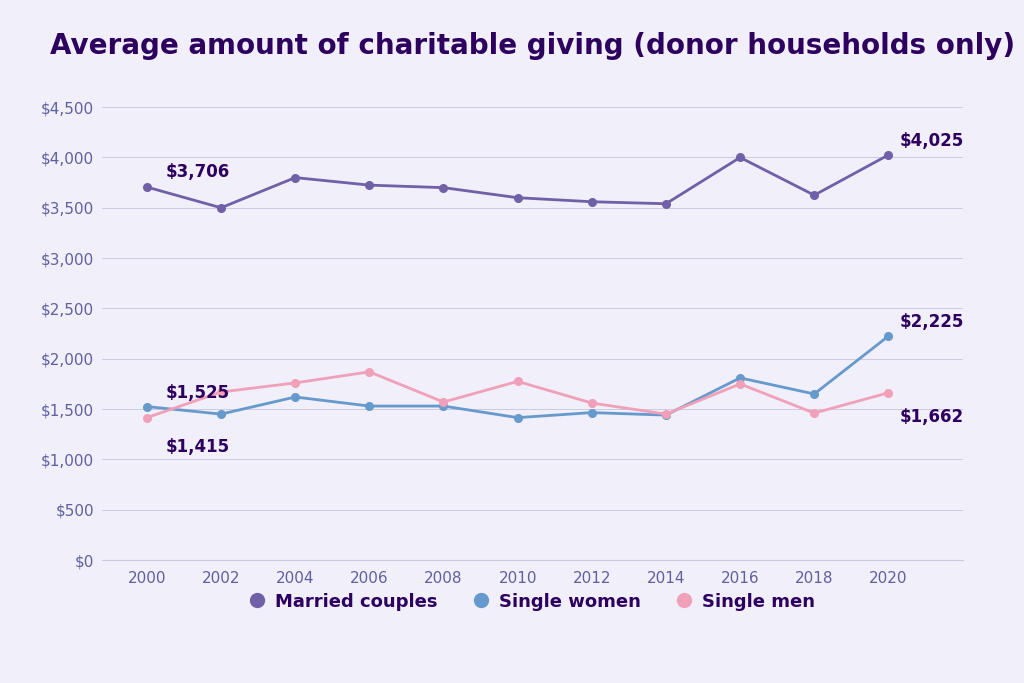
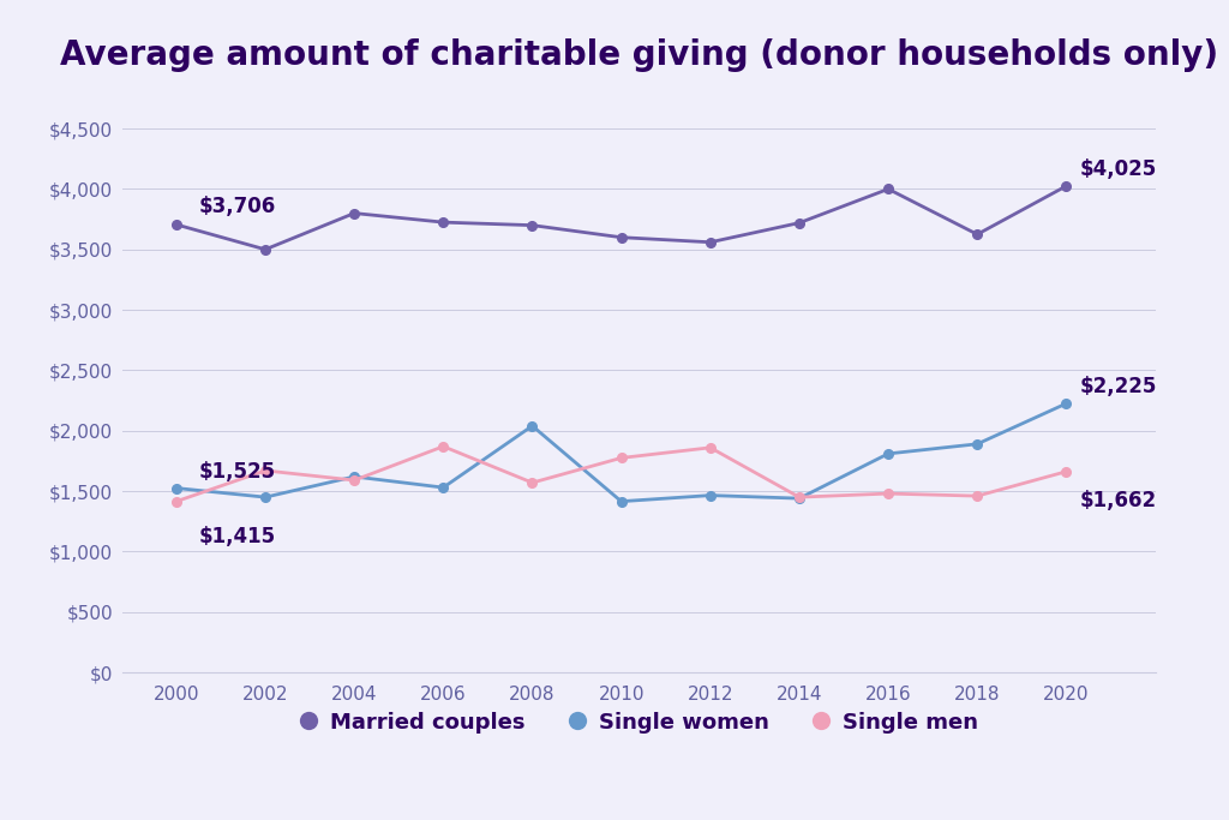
Single men/2004: $1,760 -> $1,590
Single women/2008: $1,530 -> $2,040
Single men/2012: $1,560 -> $1,860
Married couples/2014: $3,540 -> $3,720
Single men/2016: $1,750 -> $1,480
Single women/2018: $1,650 -> $1,890
